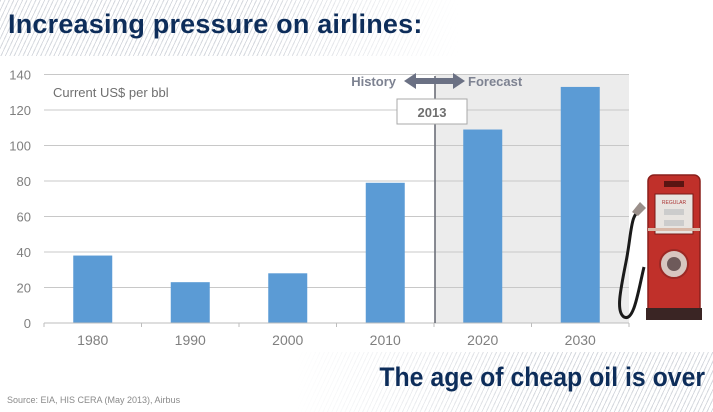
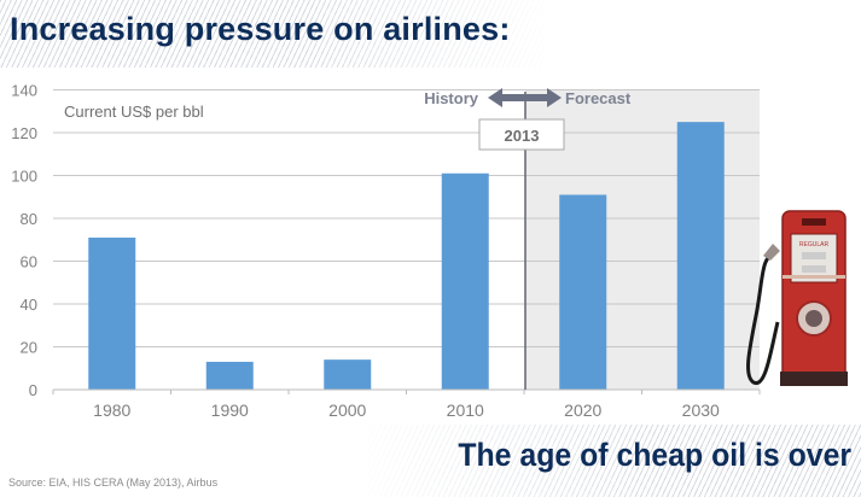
1980: 38 -> 71
1990: 23 -> 13
2000: 28 -> 14
2010: 79 -> 101
2020: 109 -> 91
2030: 133 -> 125
